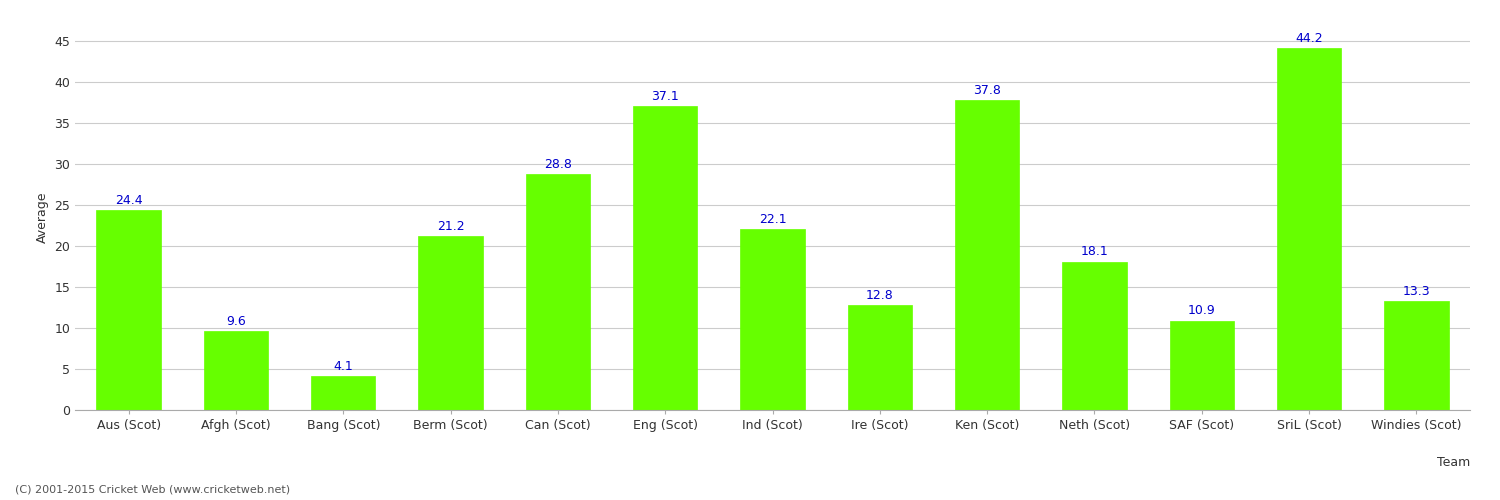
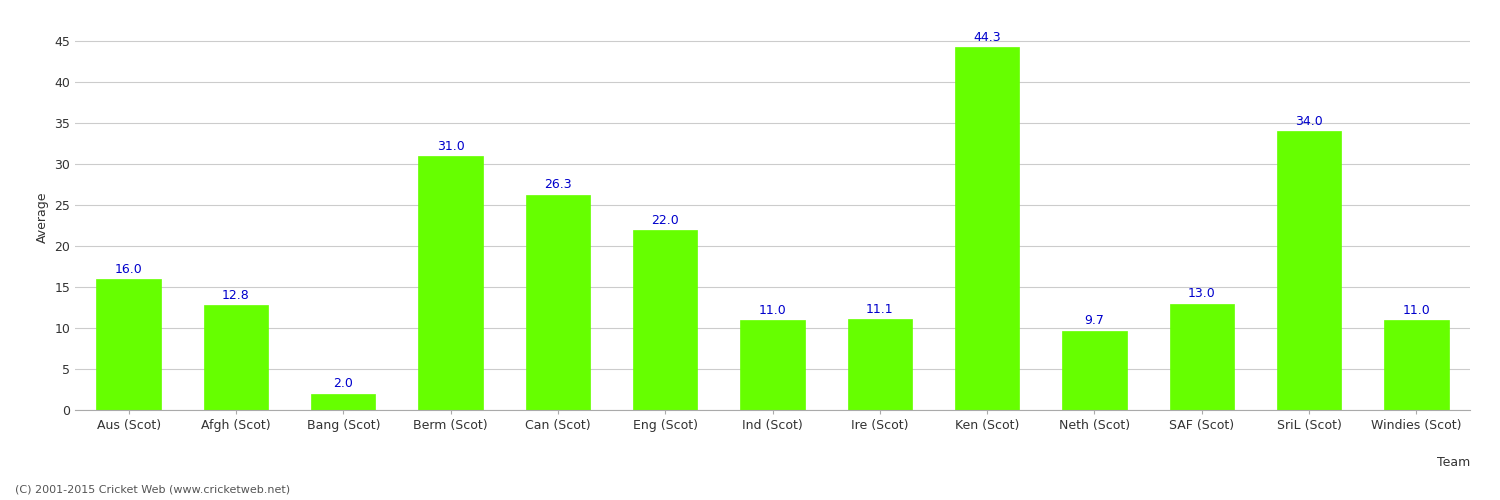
Aus (Scot): 24.4 -> 16.0
Afgh (Scot): 9.6 -> 12.8
Bang (Scot): 4.1 -> 2.0
Berm (Scot): 21.2 -> 31.0
Can (Scot): 28.8 -> 26.3
Eng (Scot): 37.1 -> 22.0
Ind (Scot): 22.1 -> 11.0
Ire (Scot): 12.8 -> 11.1
Ken (Scot): 37.8 -> 44.3
Neth (Scot): 18.1 -> 9.7
SAF (Scot): 10.9 -> 13.0
SriL (Scot): 44.2 -> 34.0
Windies (Scot): 13.3 -> 11.0
